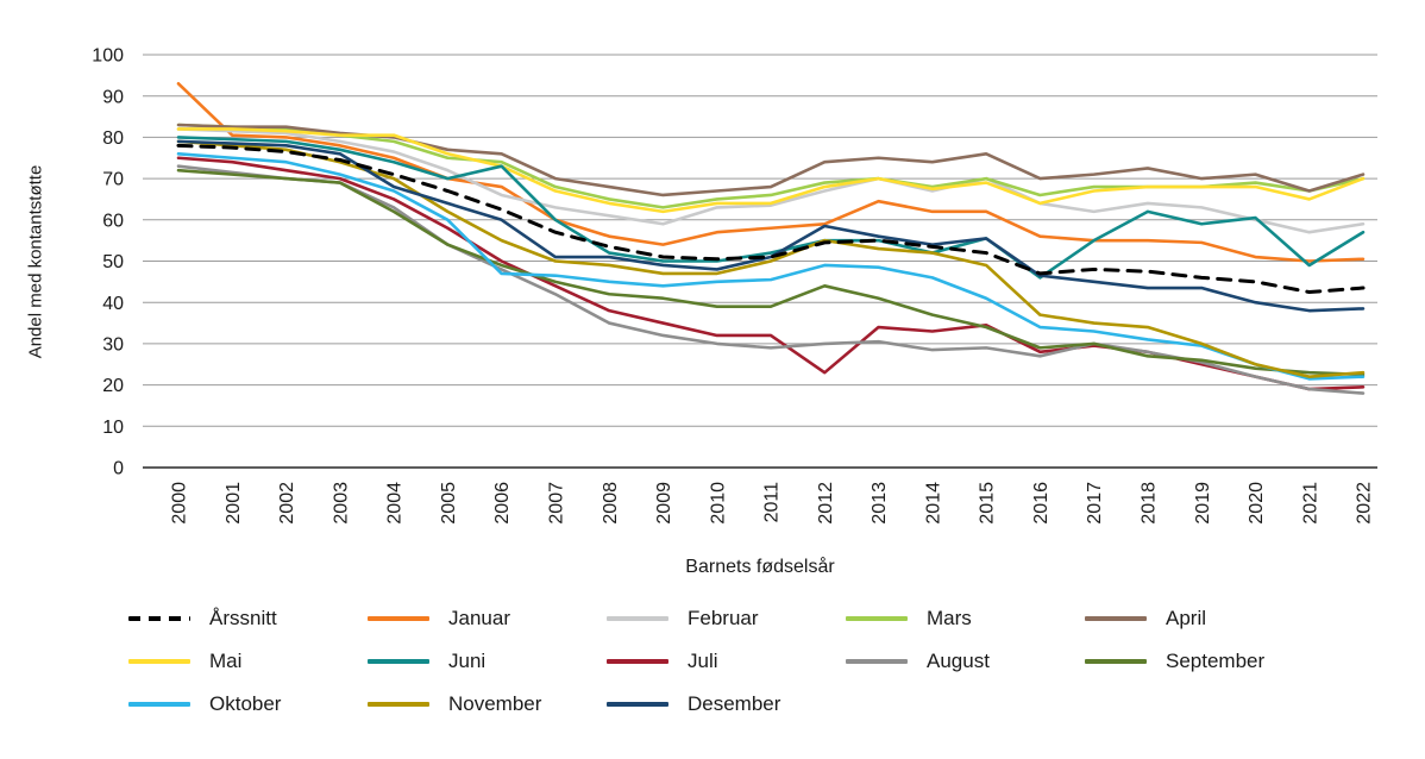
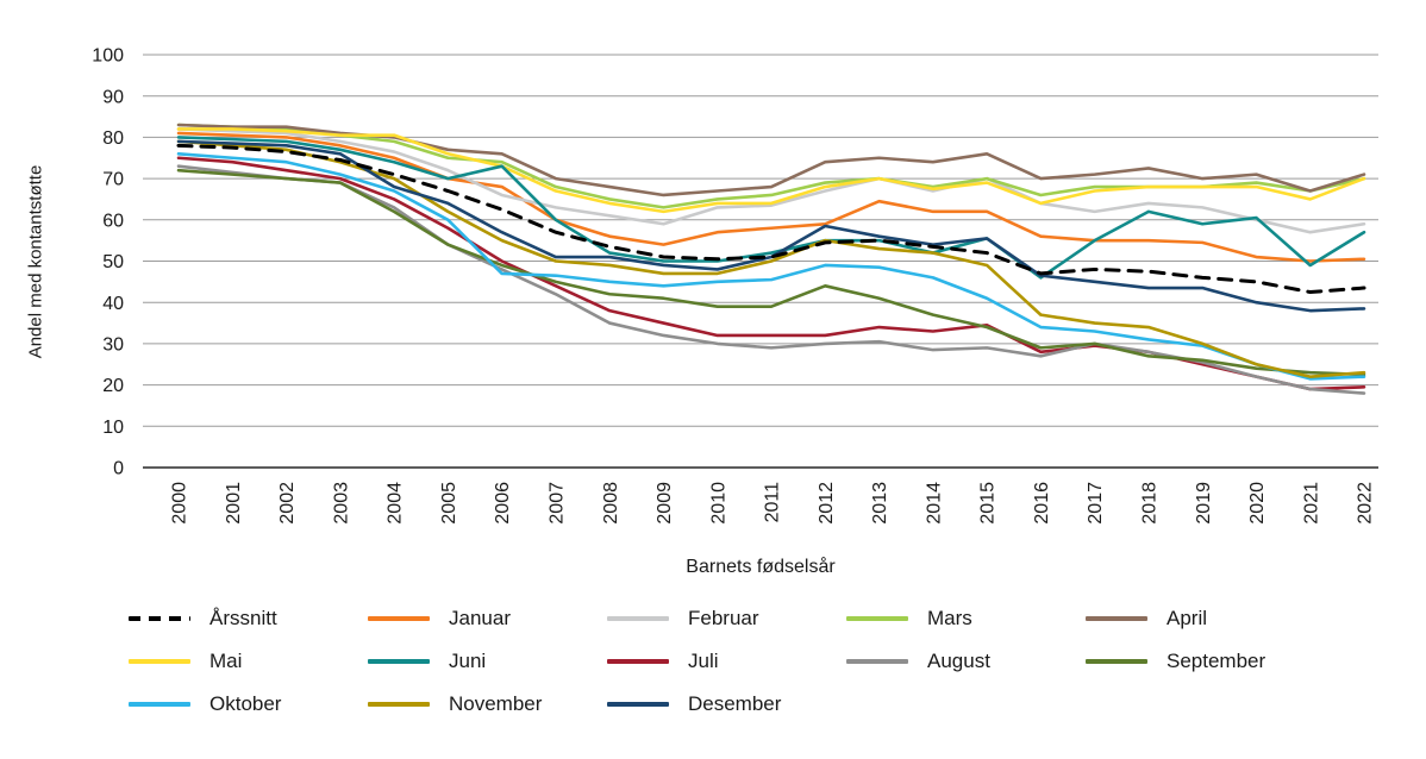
Januar/2000: 93 -> 81
Desember/2006: 60 -> 57
Juli/2012: 23 -> 32
